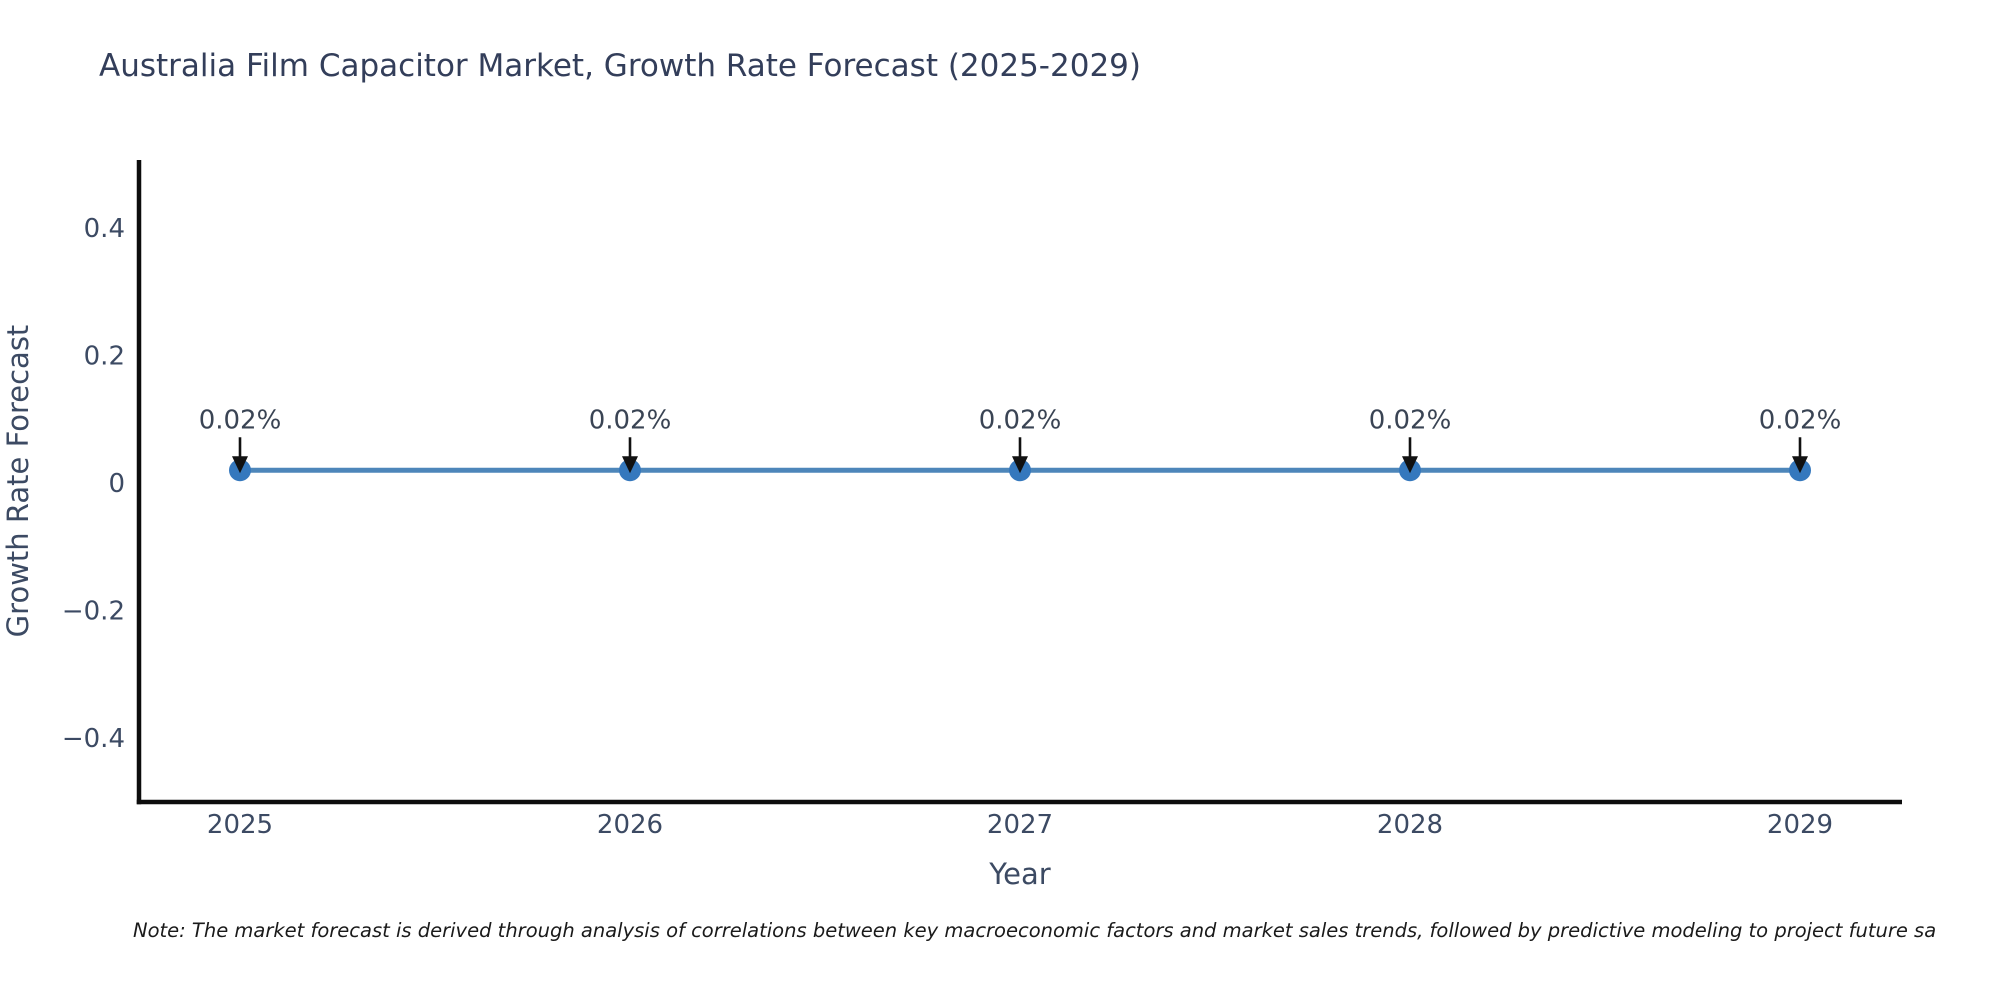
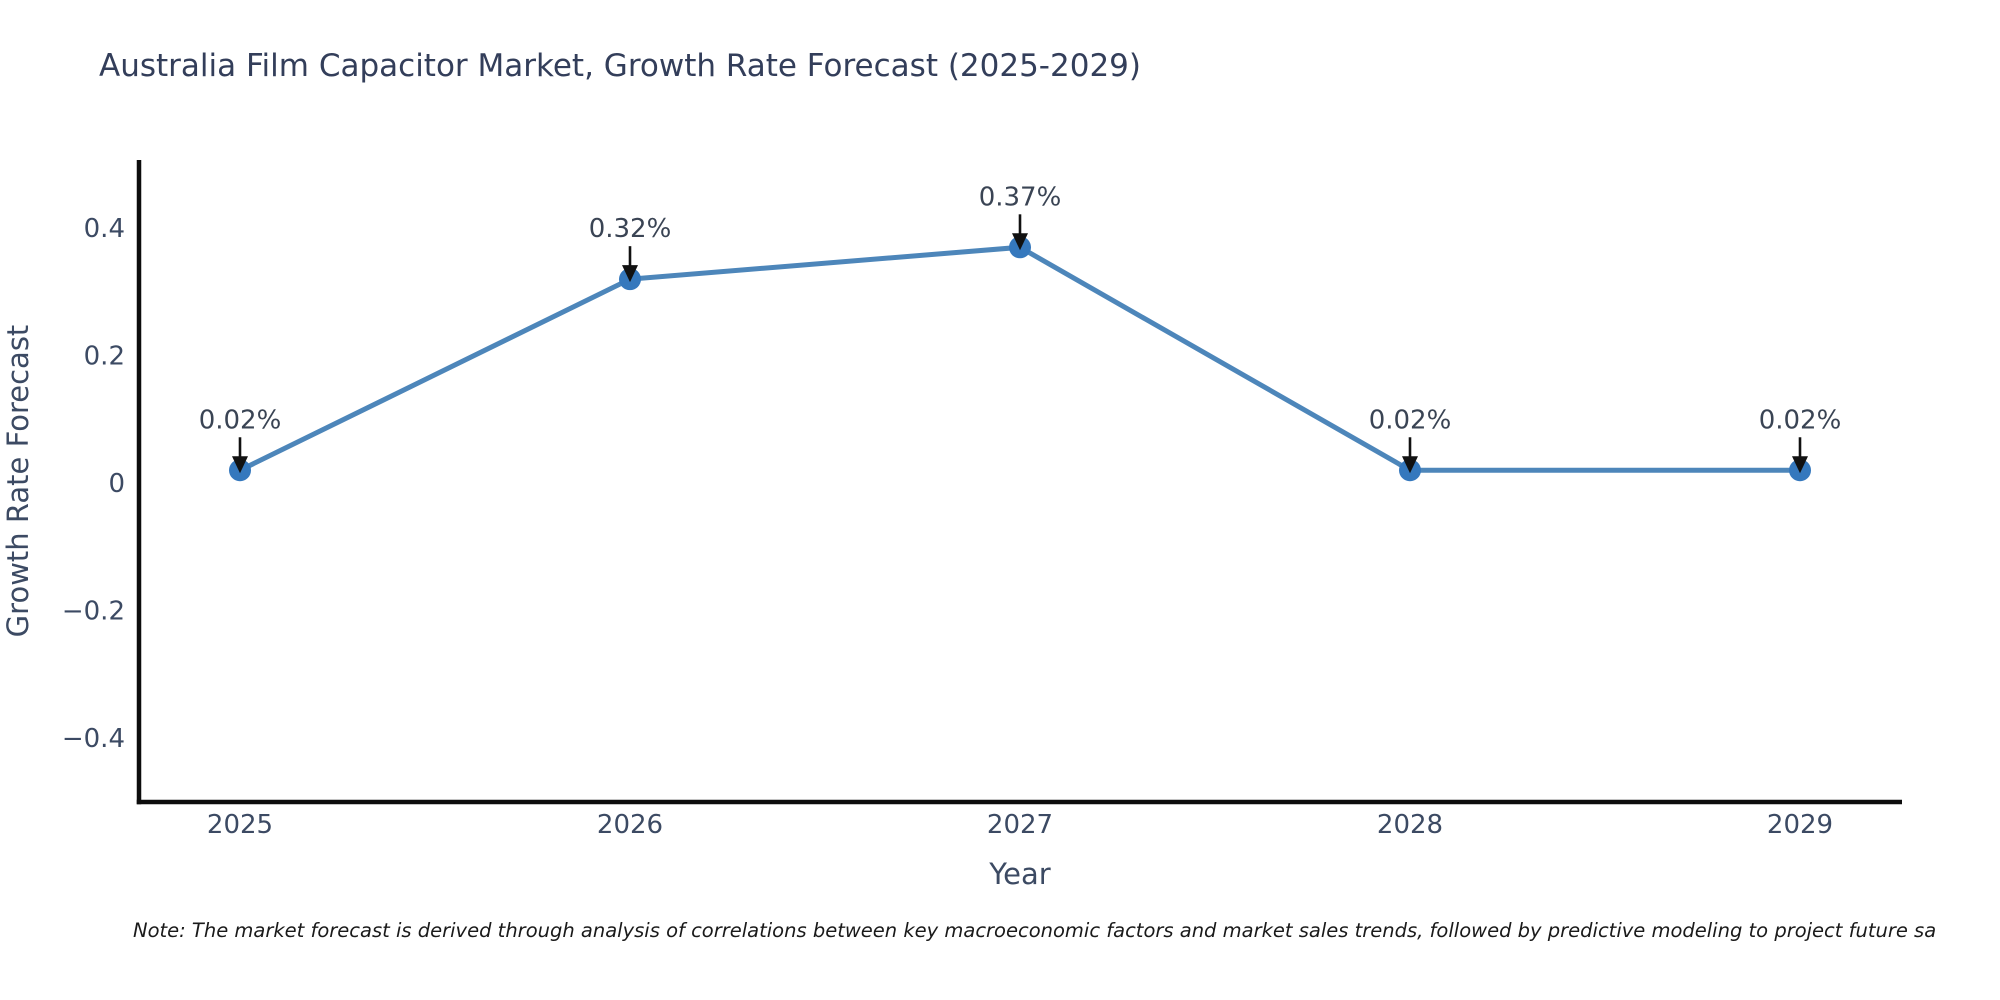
2026: 0.02% -> 0.32%
2027: 0.02% -> 0.37%
